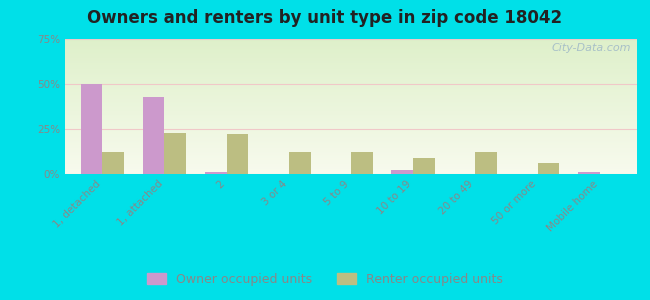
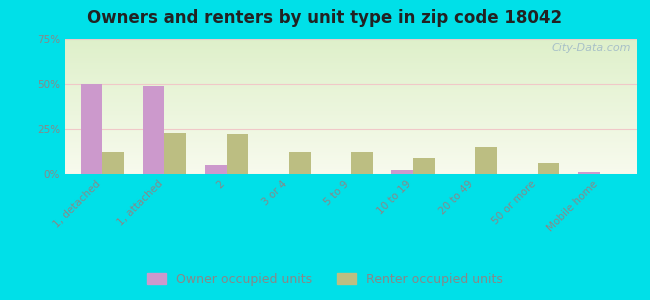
Owner occupied units/1, attached: 43% -> 49%
Owner occupied units/2: 1% -> 5%
Renter occupied units/20 to 49: 12% -> 15%
